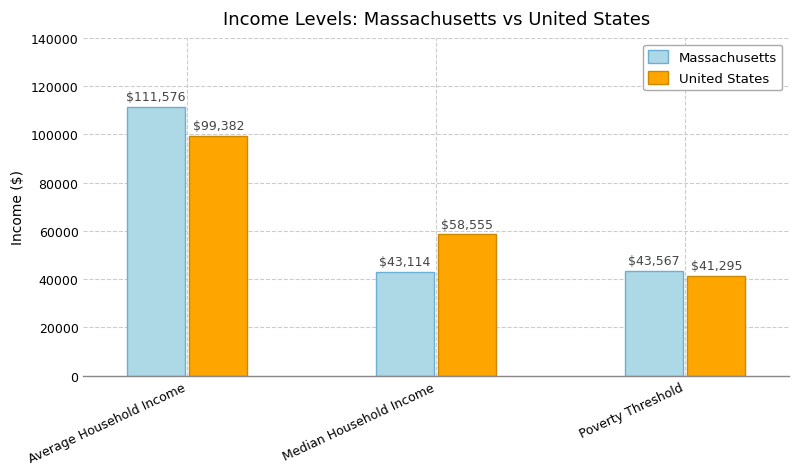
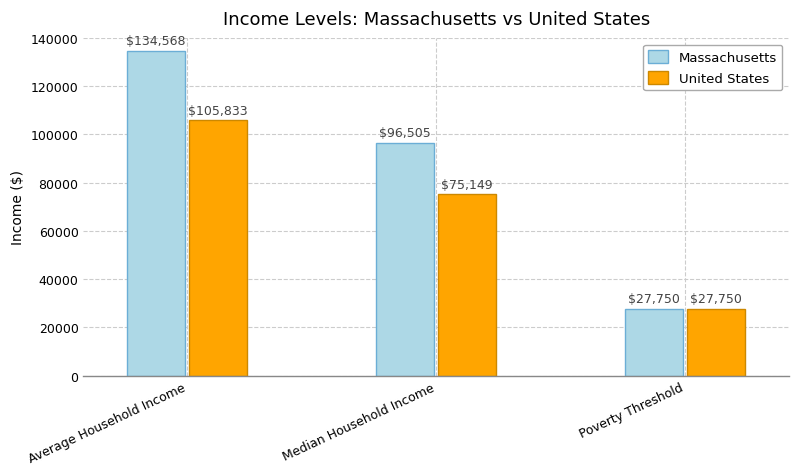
Massachusetts/Average Household Income: $111,576 -> $134,568
United States/Average Household Income: $99,382 -> $105,833
Massachusetts/Median Household Income: $43,114 -> $96,505
United States/Median Household Income: $58,555 -> $75,149
Massachusetts/Poverty Threshold: $43,567 -> $27,750
United States/Poverty Threshold: $41,295 -> $27,750
